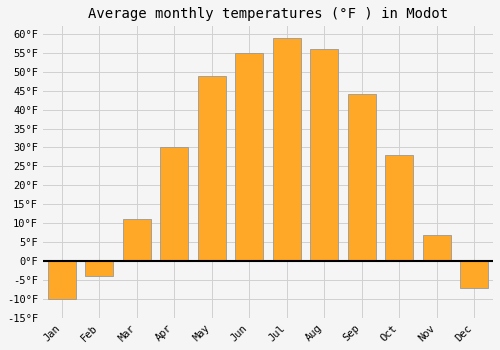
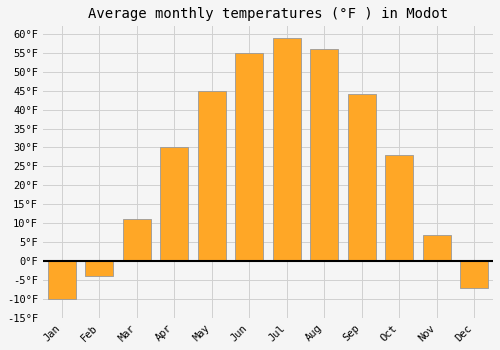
May: 49°F -> 45°F
